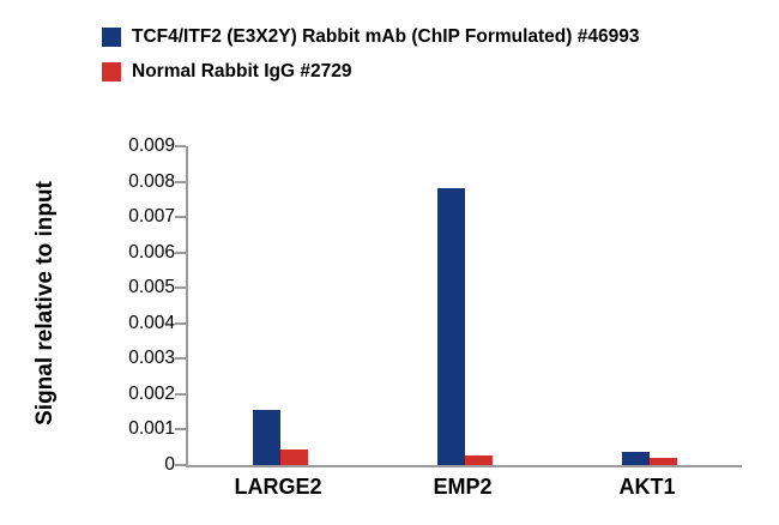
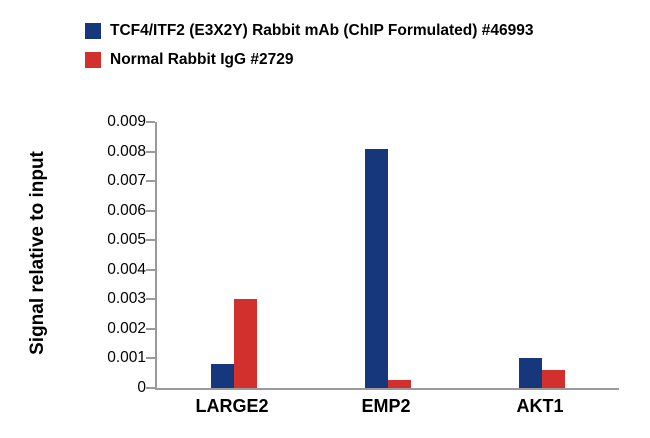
TCF4/ITF2 (E3X2Y) Rabbit mAb (ChIP Formulated) #46993/LARGE2: 0.0015 -> 0.0008
Normal Rabbit IgG #2729/LARGE2: 0.0004 -> 0.0030
TCF4/ITF2 (E3X2Y) Rabbit mAb (ChIP Formulated) #46993/EMP2: 0.0078 -> 0.0081
TCF4/ITF2 (E3X2Y) Rabbit mAb (ChIP Formulated) #46993/AKT1: 0.0004 -> 0.0010
Normal Rabbit IgG #2729/AKT1: 0.0002 -> 0.0006
